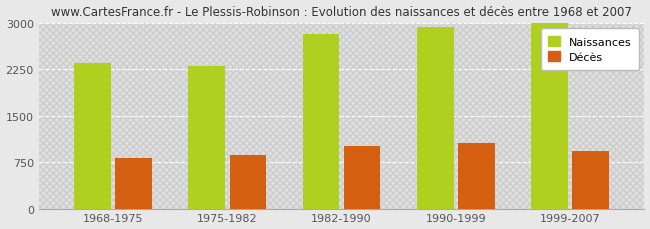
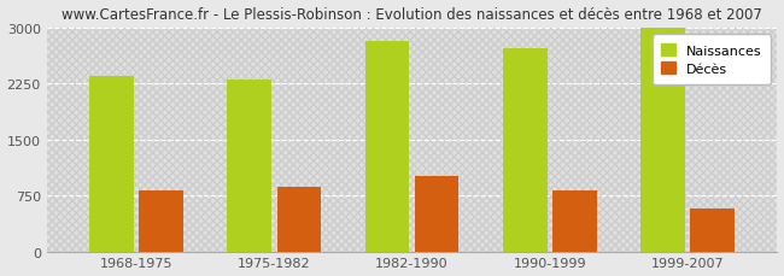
Naissances/1990-1999: 2940 -> 2720
Décès/1990-1999: 1060 -> 820
Décès/1999-2007: 930 -> 580
